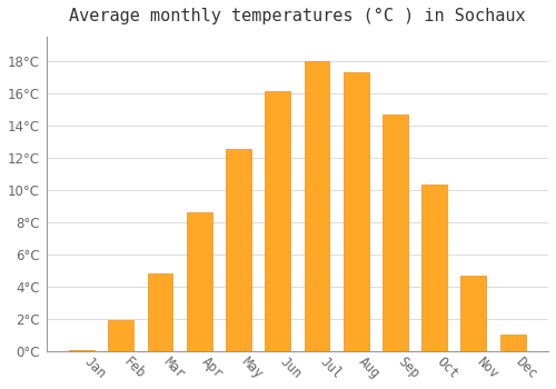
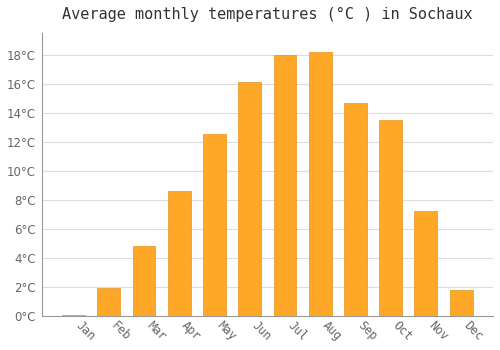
Aug: 17.3°C -> 18.2°C
Oct: 10.3°C -> 13.5°C
Nov: 4.7°C -> 7.2°C
Dec: 1.0°C -> 1.8°C
